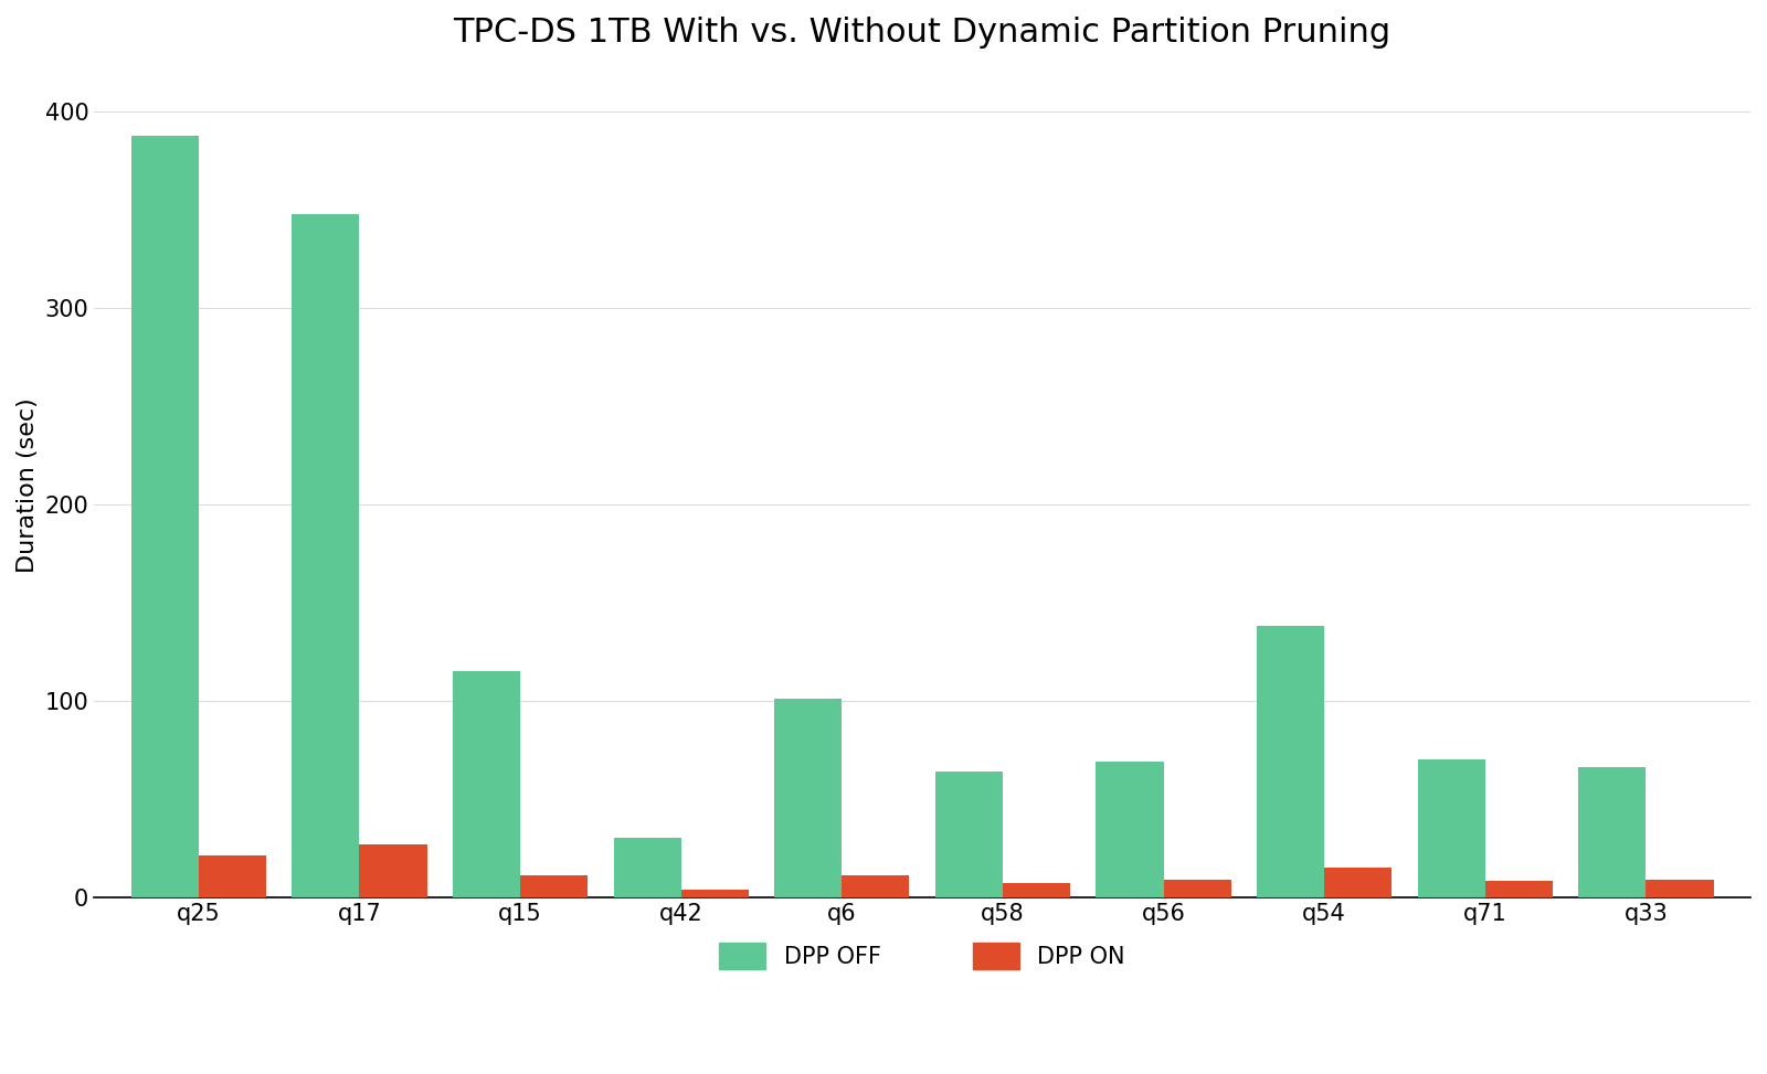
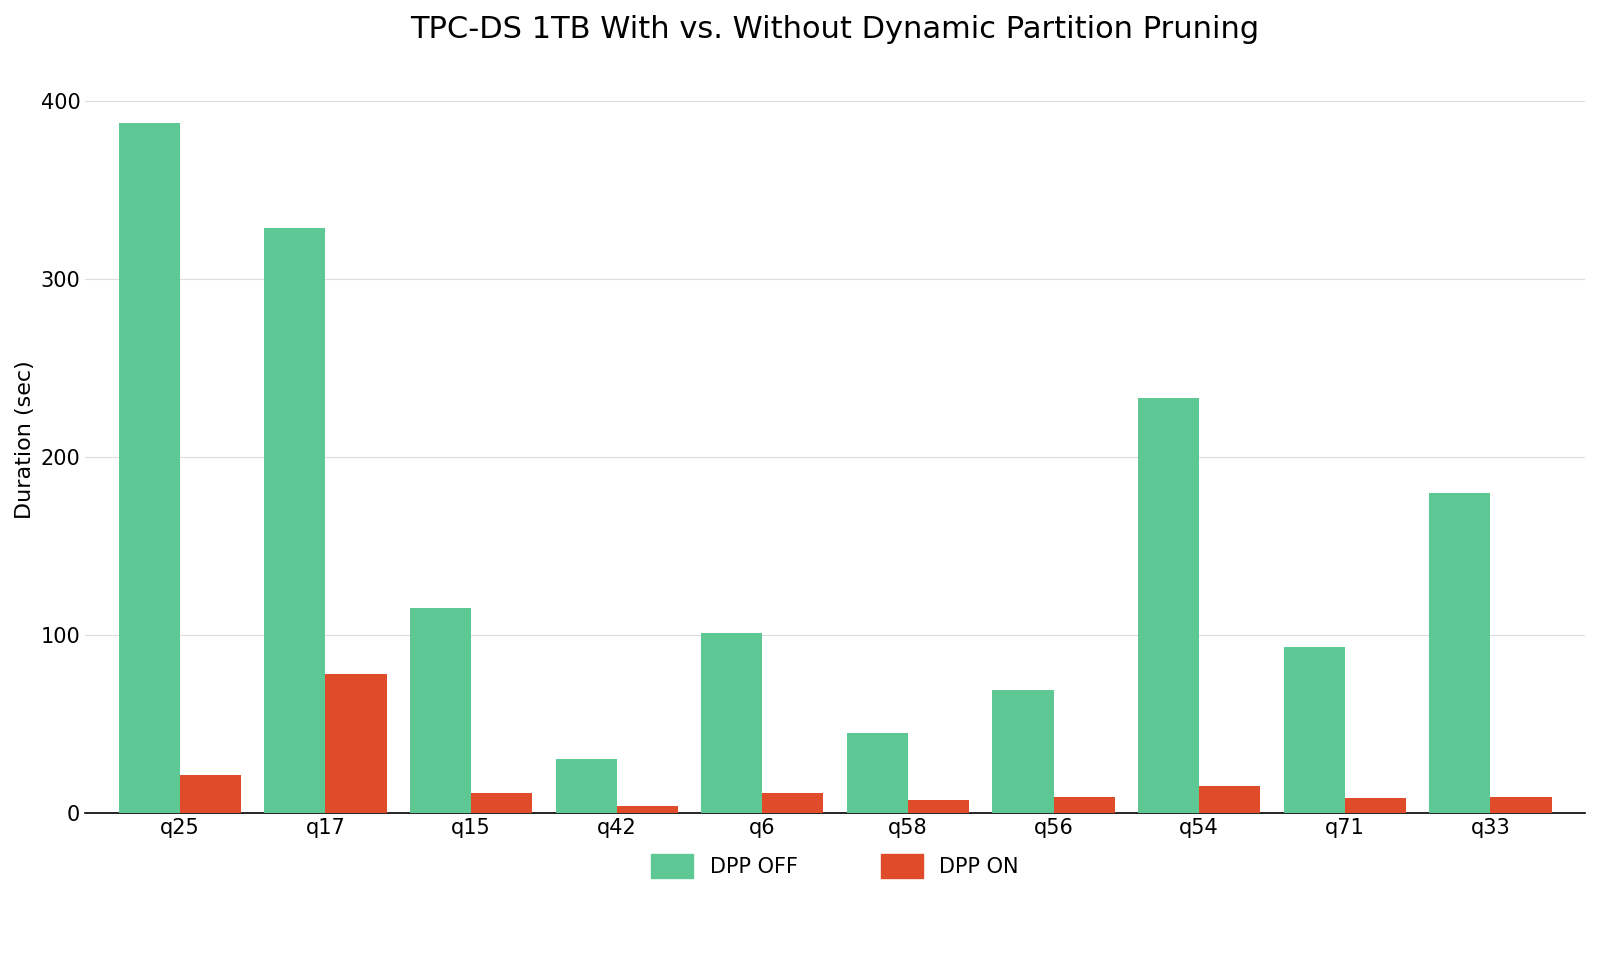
DPP OFF/q17: 348 -> 329
DPP ON/q17: 27 -> 78
DPP OFF/q58: 64 -> 45
DPP OFF/q54: 138 -> 233
DPP OFF/q71: 70 -> 93
DPP OFF/q33: 66 -> 180
